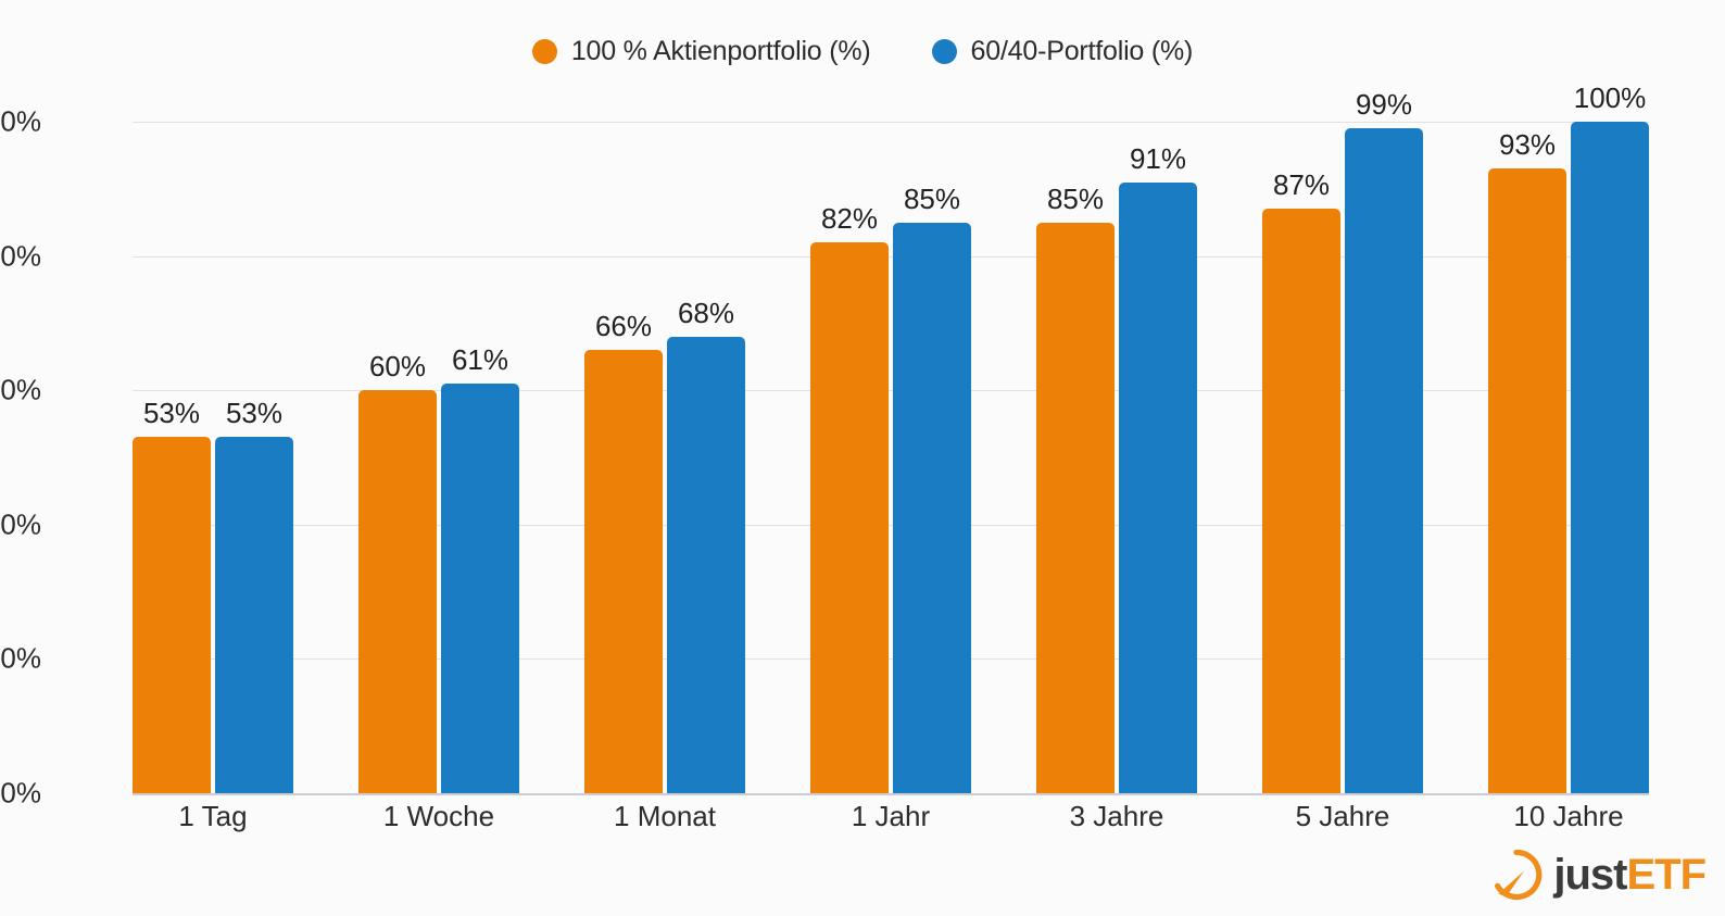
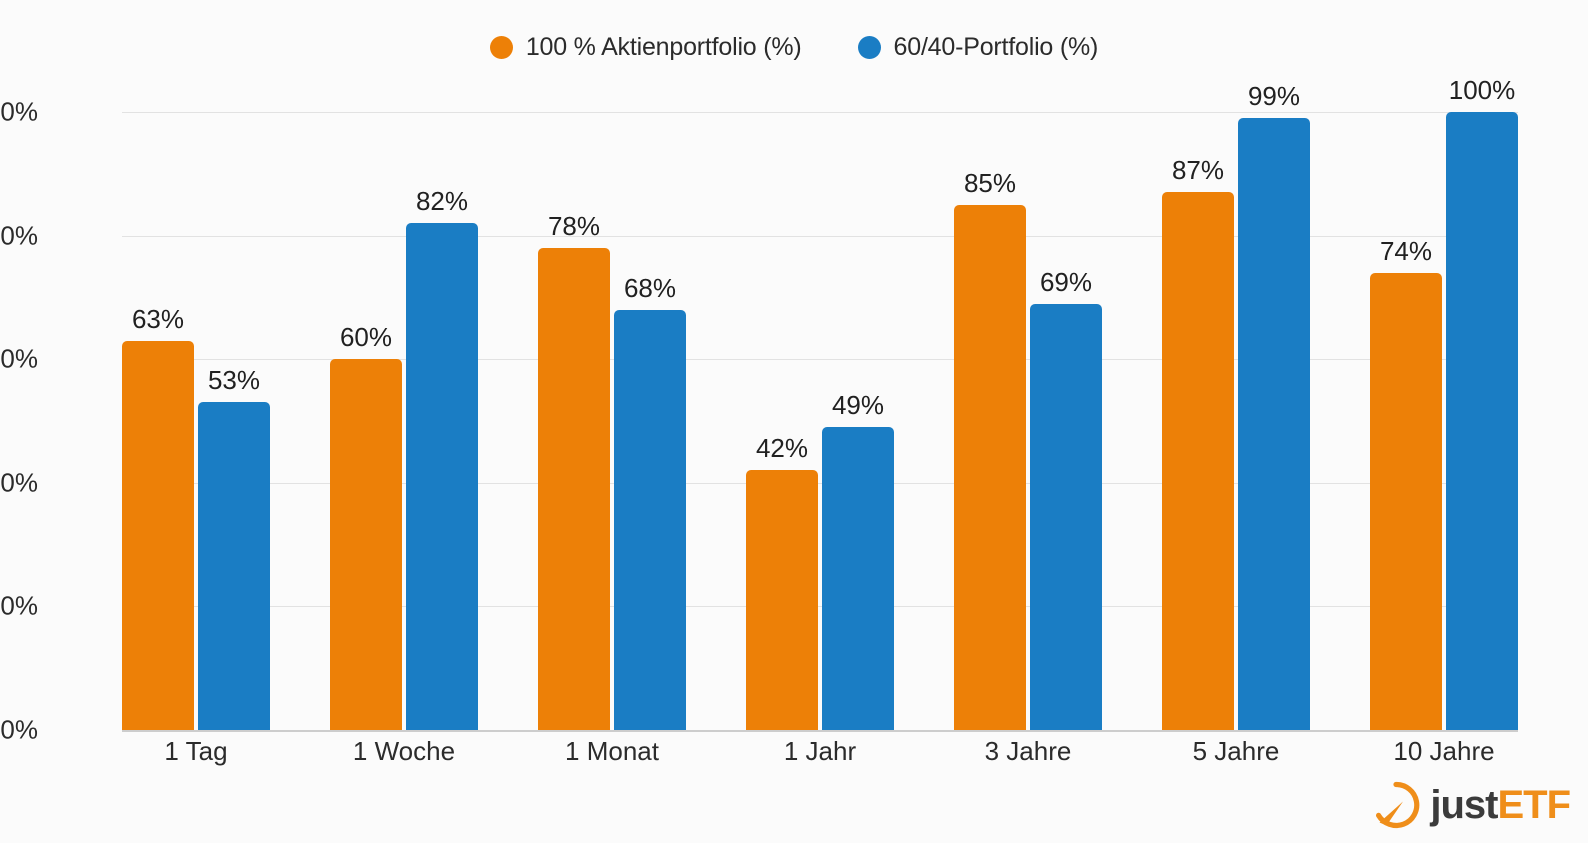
100 % Aktienportfolio (%)/1 Tag: 53% -> 63%
60/40-Portfolio (%)/1 Woche: 61% -> 82%
100 % Aktienportfolio (%)/1 Monat: 66% -> 78%
100 % Aktienportfolio (%)/1 Jahr: 82% -> 42%
60/40-Portfolio (%)/1 Jahr: 85% -> 49%
60/40-Portfolio (%)/3 Jahre: 91% -> 69%
100 % Aktienportfolio (%)/10 Jahre: 93% -> 74%
